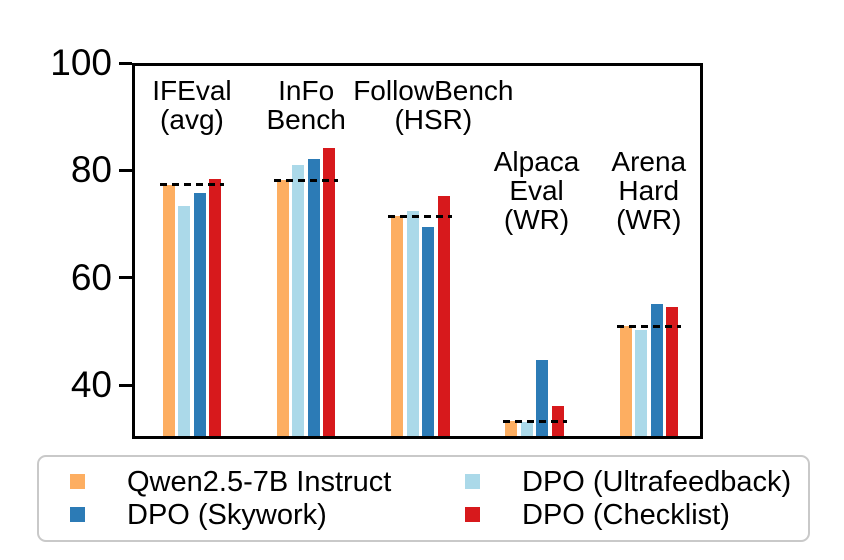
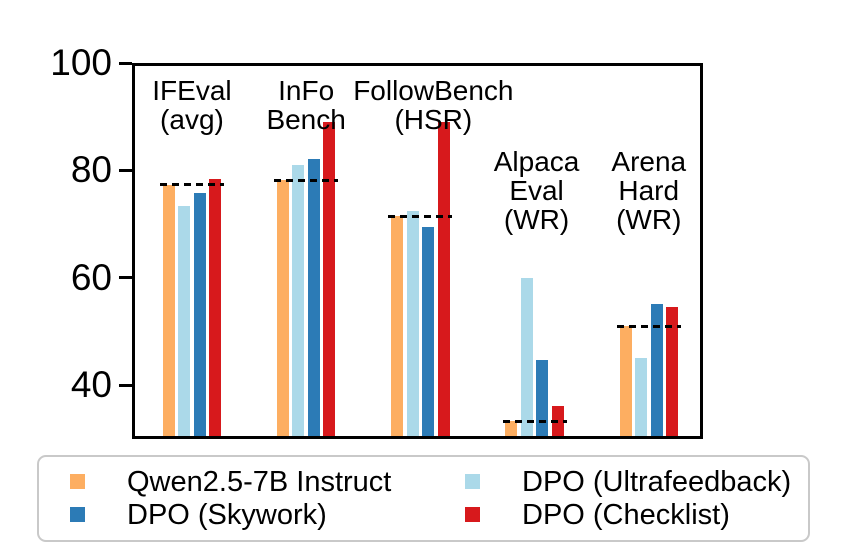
DPO (Checklist)/InFo Bench: 84 -> 89
DPO (Checklist)/FollowBench (HSR): 75 -> 89
DPO (Ultrafeedback)/Alpaca Eval (WR): 33 -> 60
DPO (Ultrafeedback)/Arena Hard (WR): 50 -> 45
